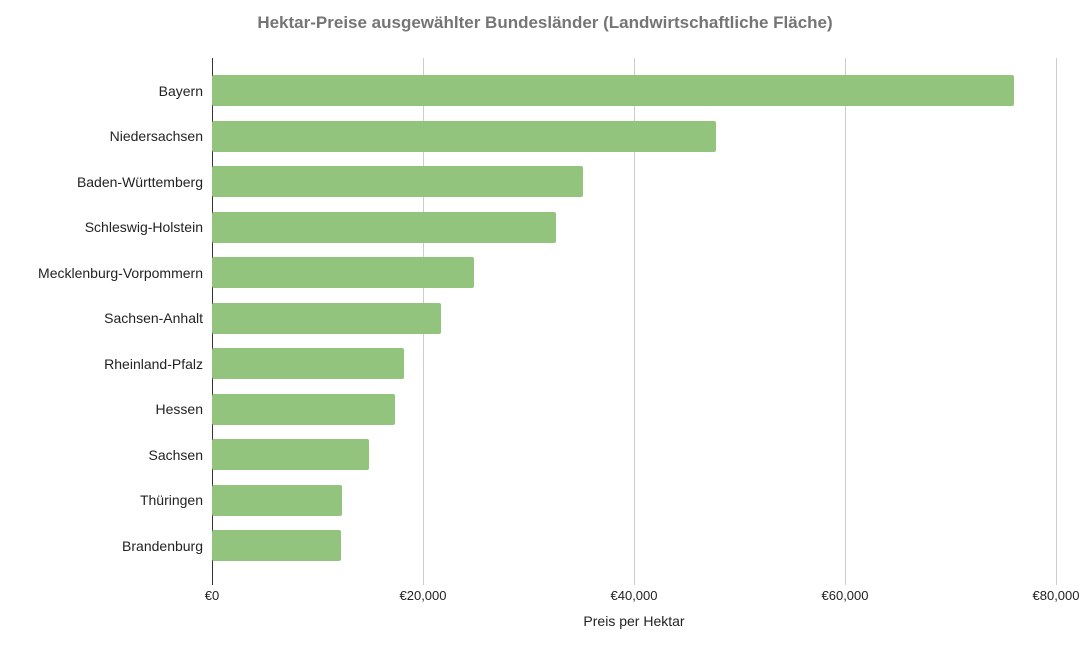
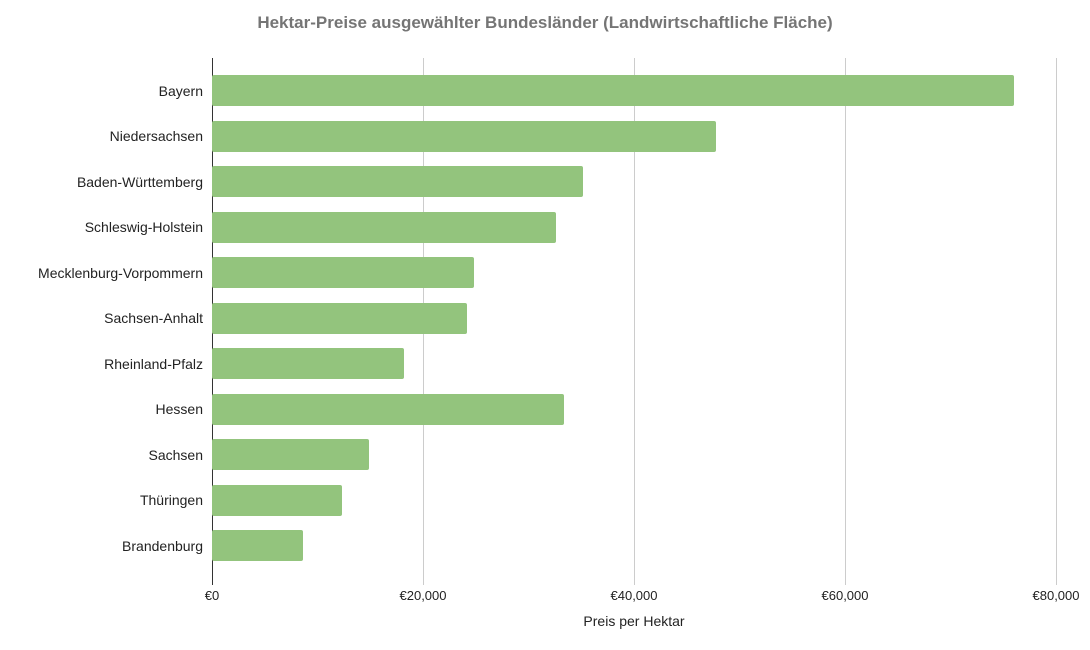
Sachsen-Anhalt: €21700 -> €24200
Hessen: €17300 -> €33400
Brandenburg: €12200 -> €8600
